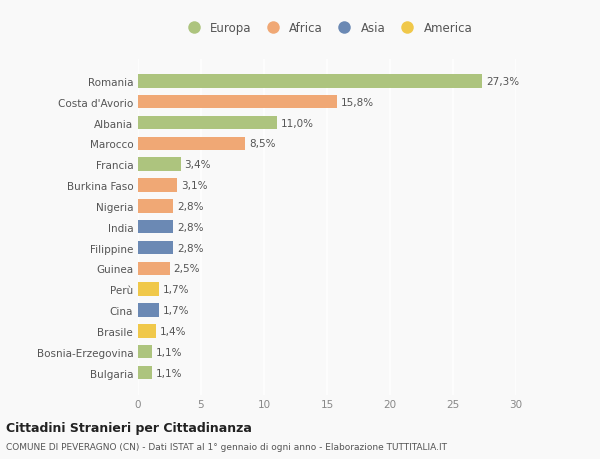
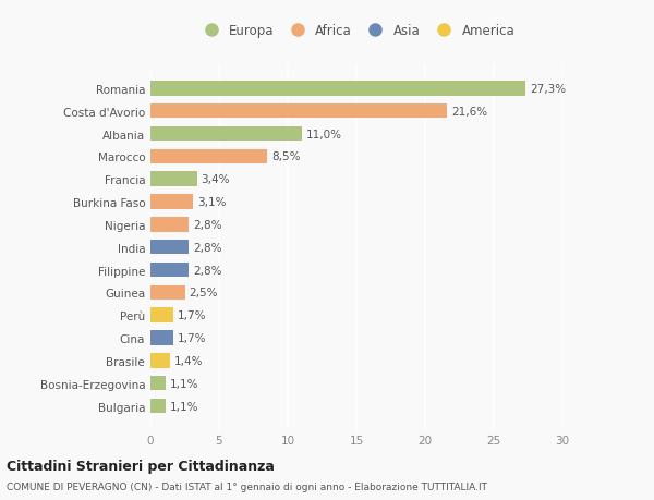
Costa d'Avorio: 15,8% -> 21,6%
